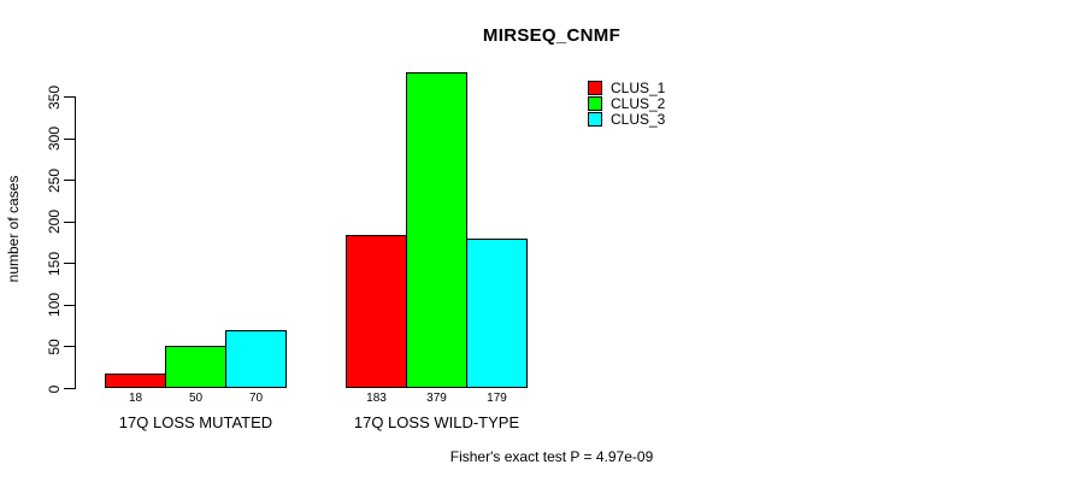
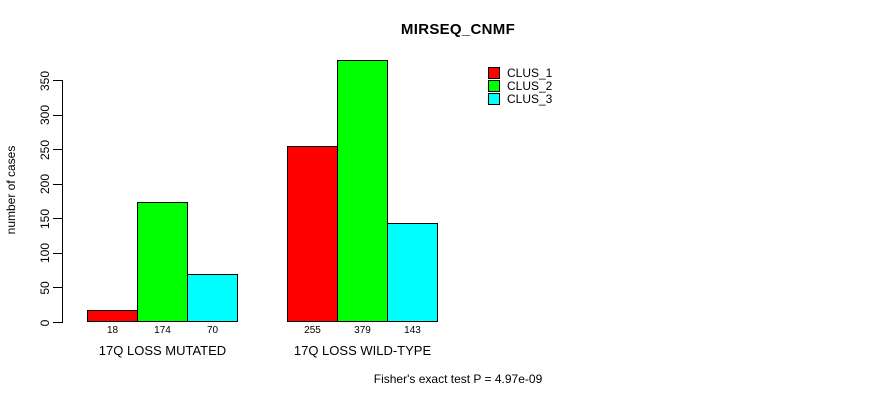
CLUS_2/17Q LOSS MUTATED: 50 -> 174
CLUS_1/17Q LOSS WILD-TYPE: 183 -> 255
CLUS_3/17Q LOSS WILD-TYPE: 179 -> 143
